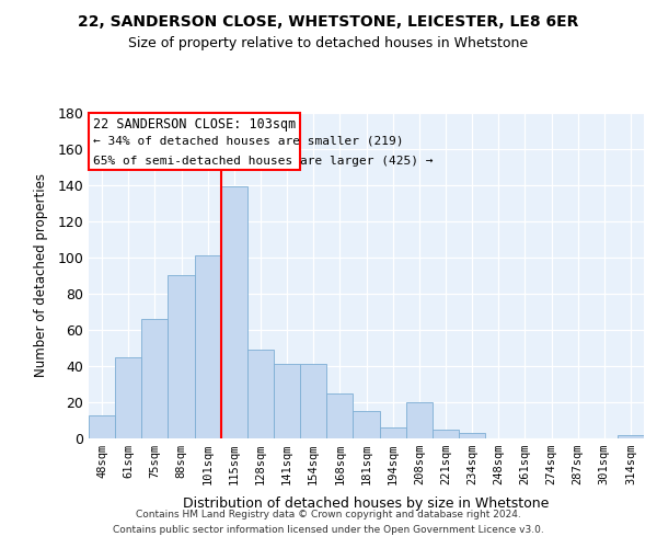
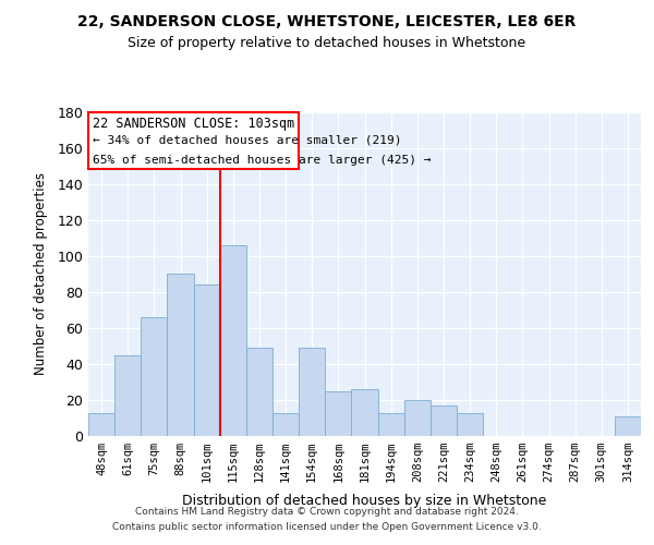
101sqm: 101 -> 84
115sqm: 139 -> 106
141sqm: 41 -> 13
154sqm: 41 -> 49
181sqm: 15 -> 26
194sqm: 6 -> 13
221sqm: 5 -> 17
234sqm: 3 -> 13
314sqm: 2 -> 11
